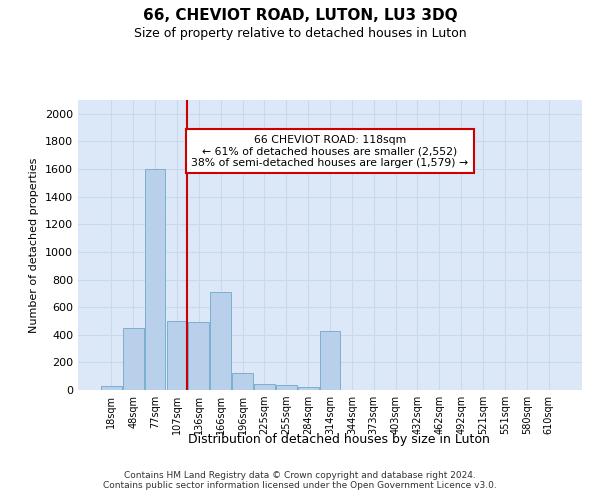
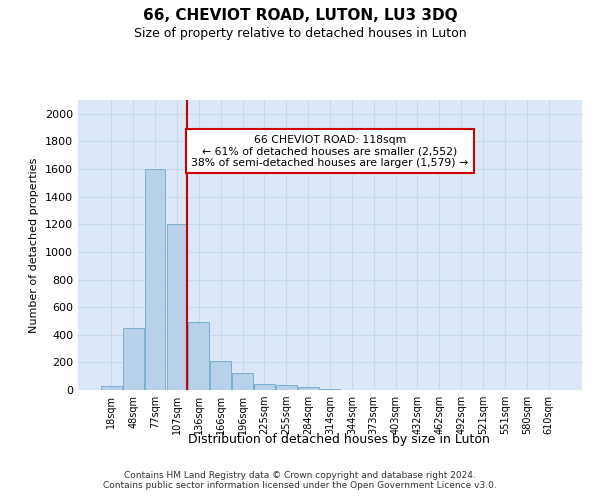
107sqm: 500 -> 1200
166sqm: 710 -> 210
314sqm: 430 -> 10
